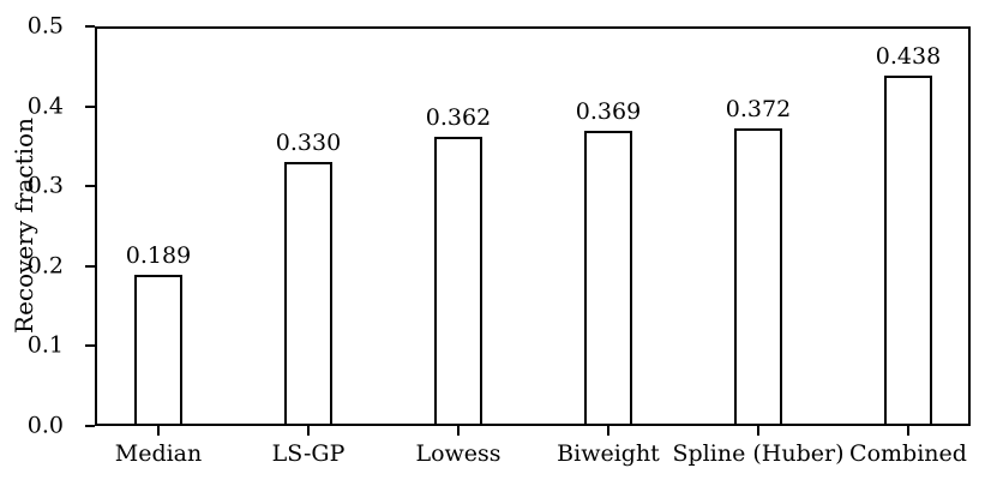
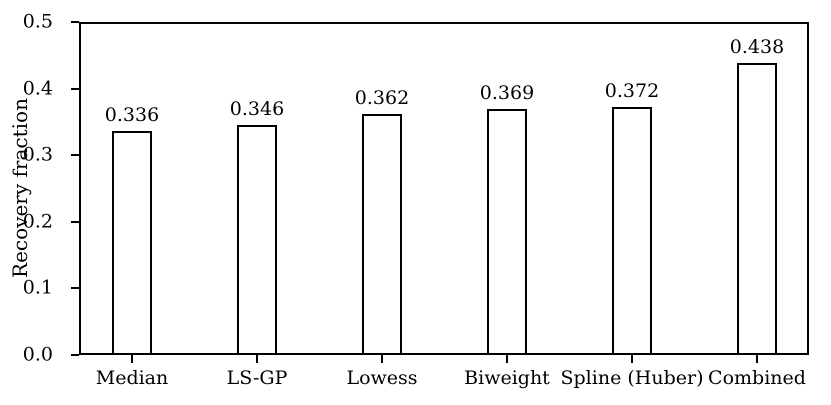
Median: 0.189 -> 0.336
LS-GP: 0.330 -> 0.346
